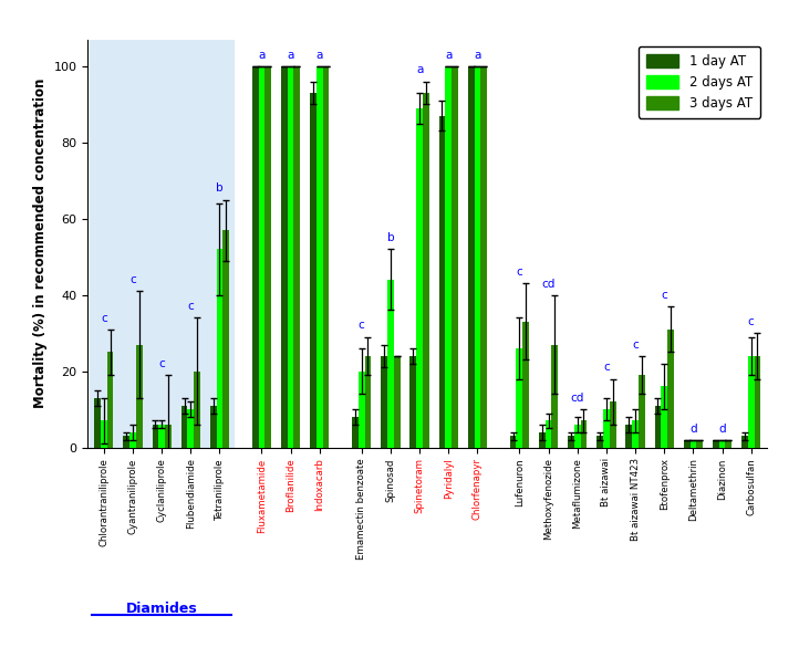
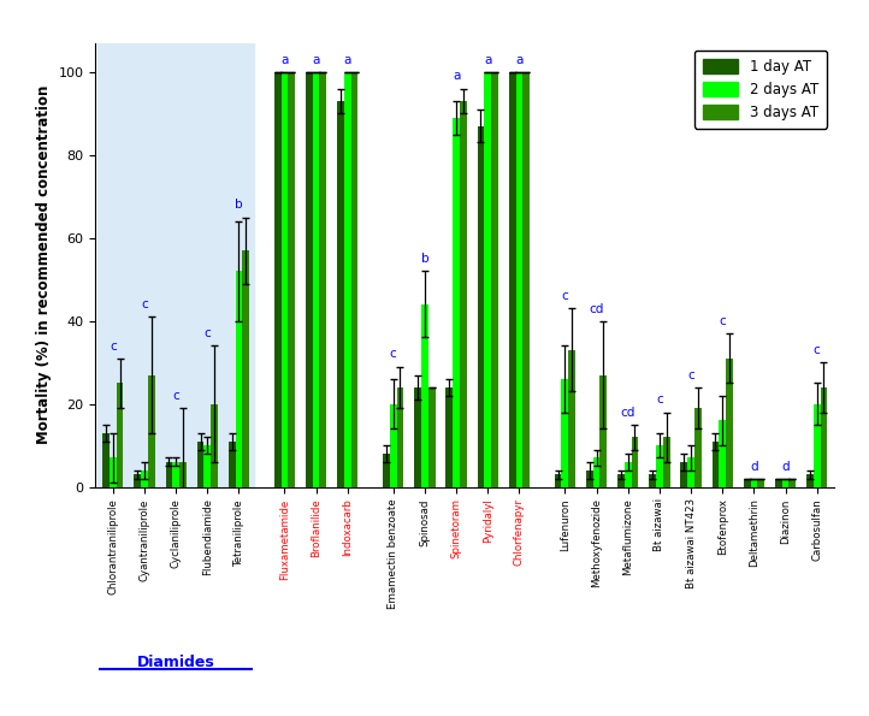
3 days AT/Metaflumizone: 7 -> 12
2 days AT/Carbosulfan: 24 -> 20
